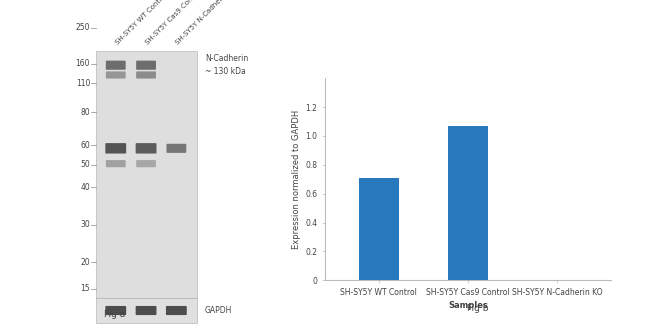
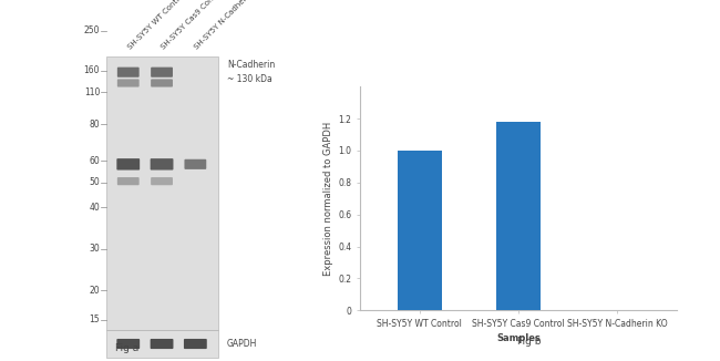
SH-SY5Y WT Control: 0.71 -> 1.00
SH-SY5Y Cas9 Control: 1.07 -> 1.18
